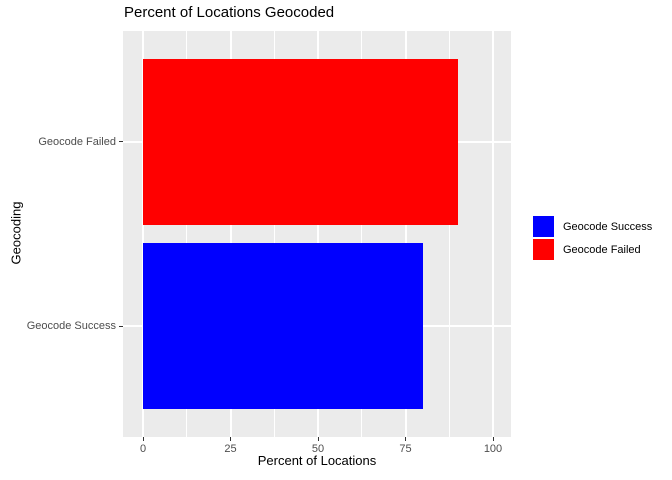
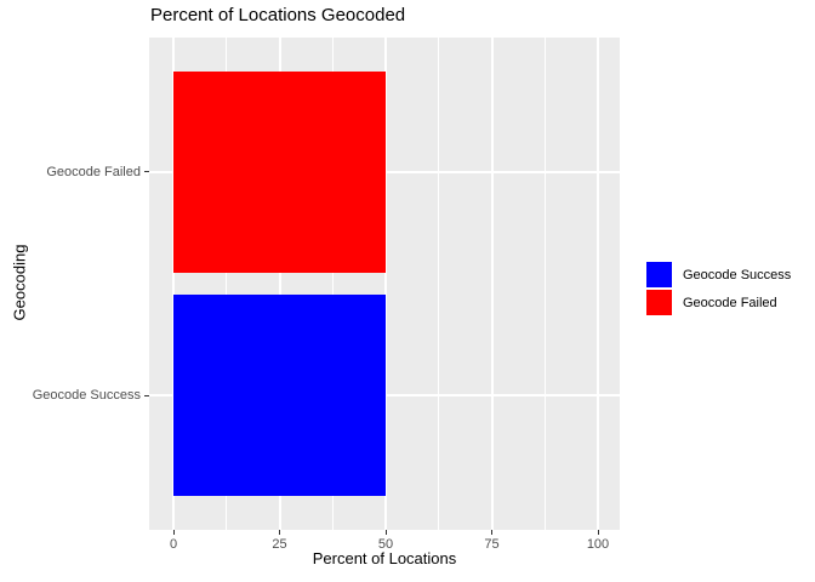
Geocode Failed: 90 -> 50
Geocode Success: 80 -> 50
